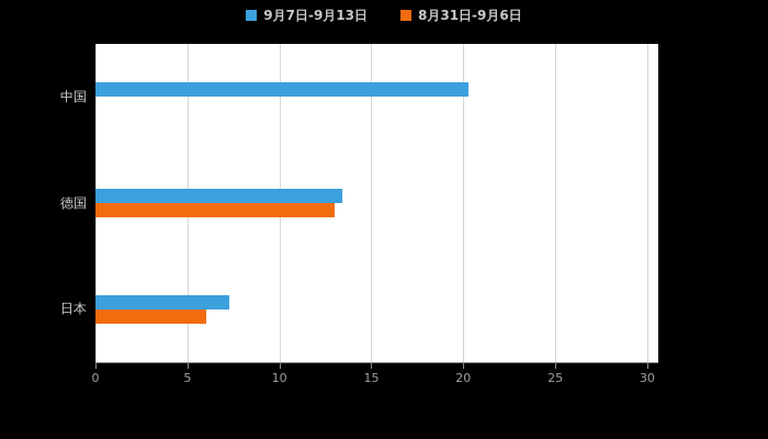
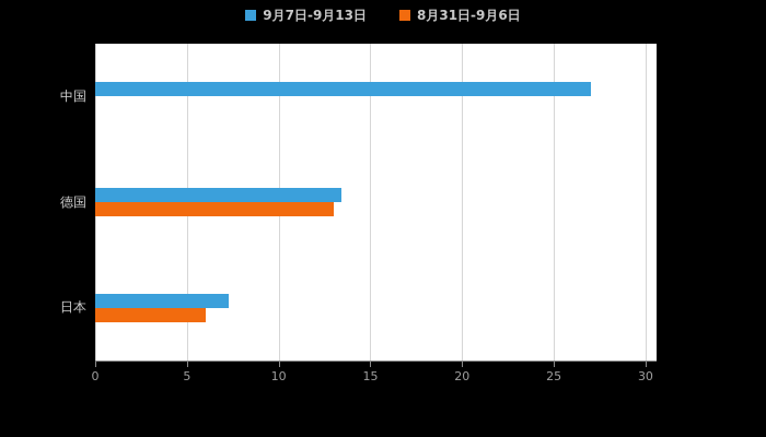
9月7日-9月13日/中国: 20.3 -> 27.0
